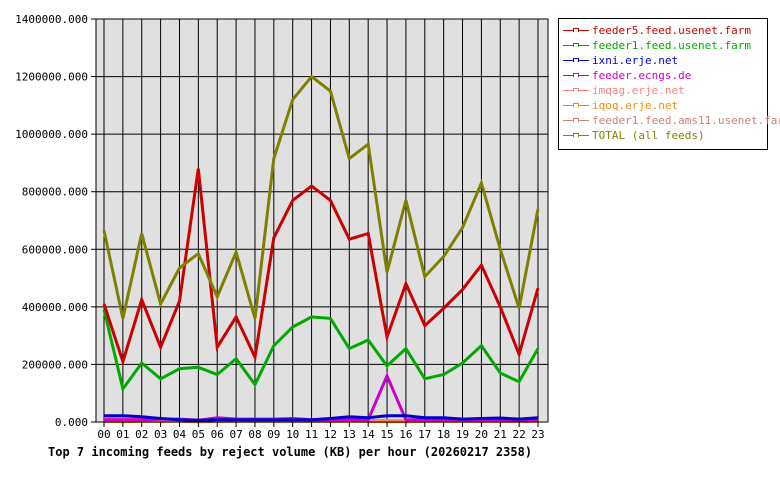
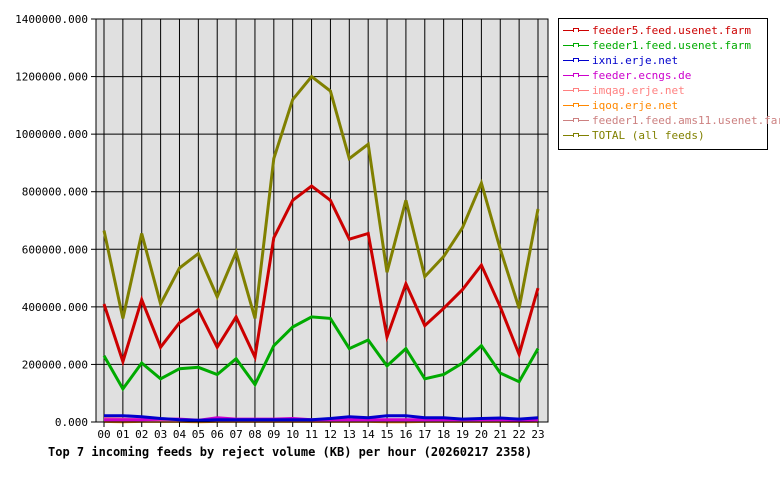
feeder1.feed.usenet.farm/00: 390000 -> 230000
feeder5.feed.usenet.farm/04: 420000 -> 340000
feeder5.feed.usenet.farm/05: 880000 -> 390000
feeder.ecngs.de/15: 160000 -> 10000
